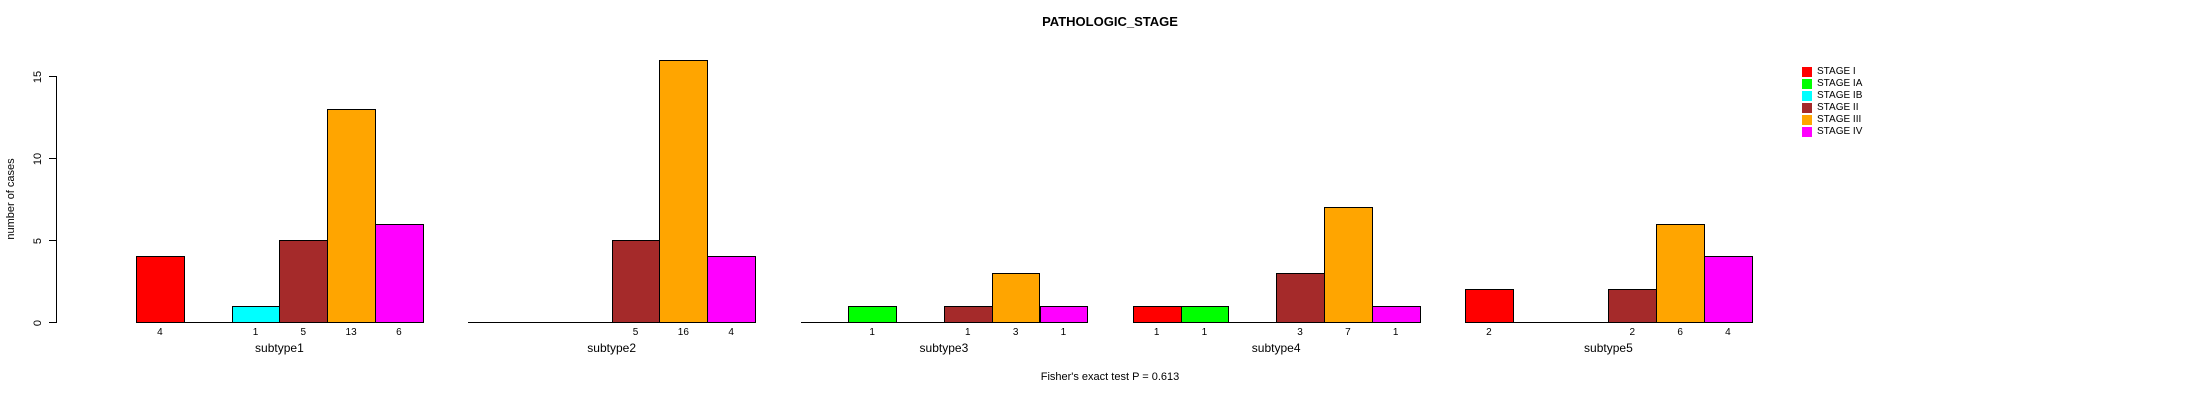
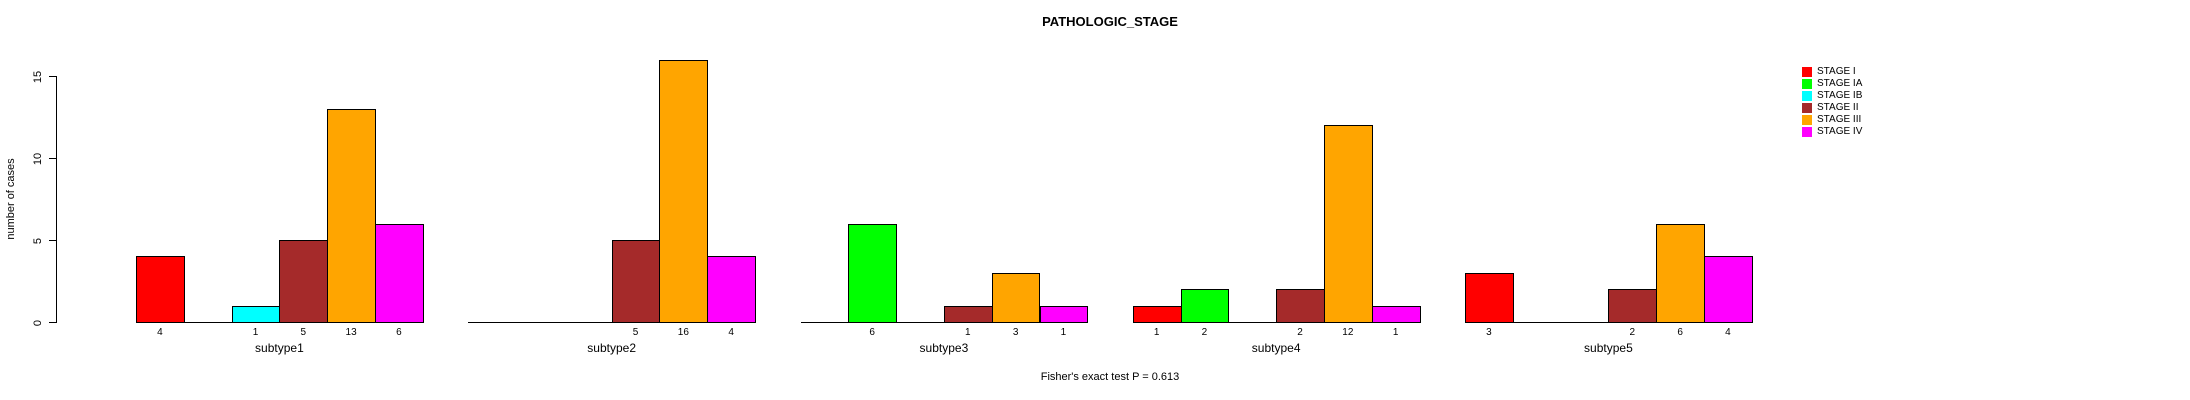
STAGE IA/subtype3: 1 -> 6
STAGE IA/subtype4: 1 -> 2
STAGE II/subtype4: 3 -> 2
STAGE III/subtype4: 7 -> 12
STAGE I/subtype5: 2 -> 3
